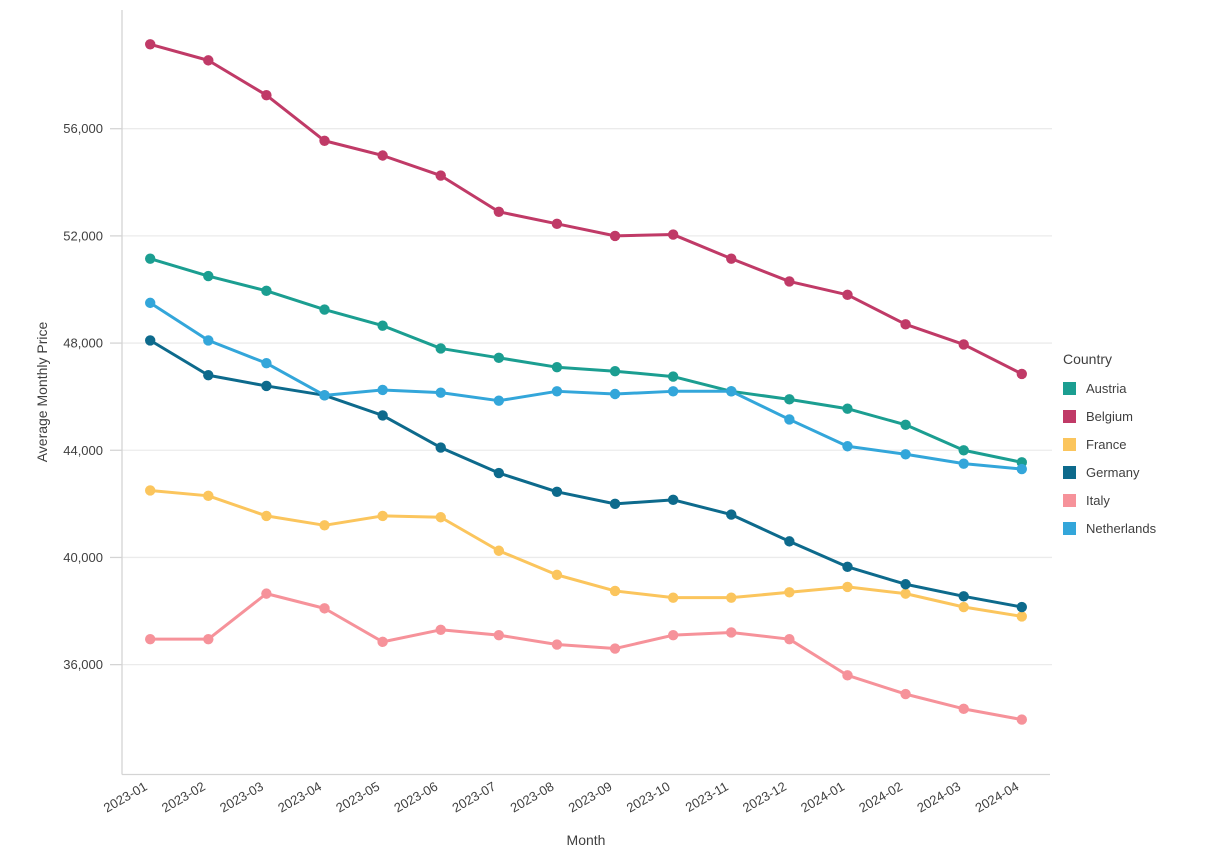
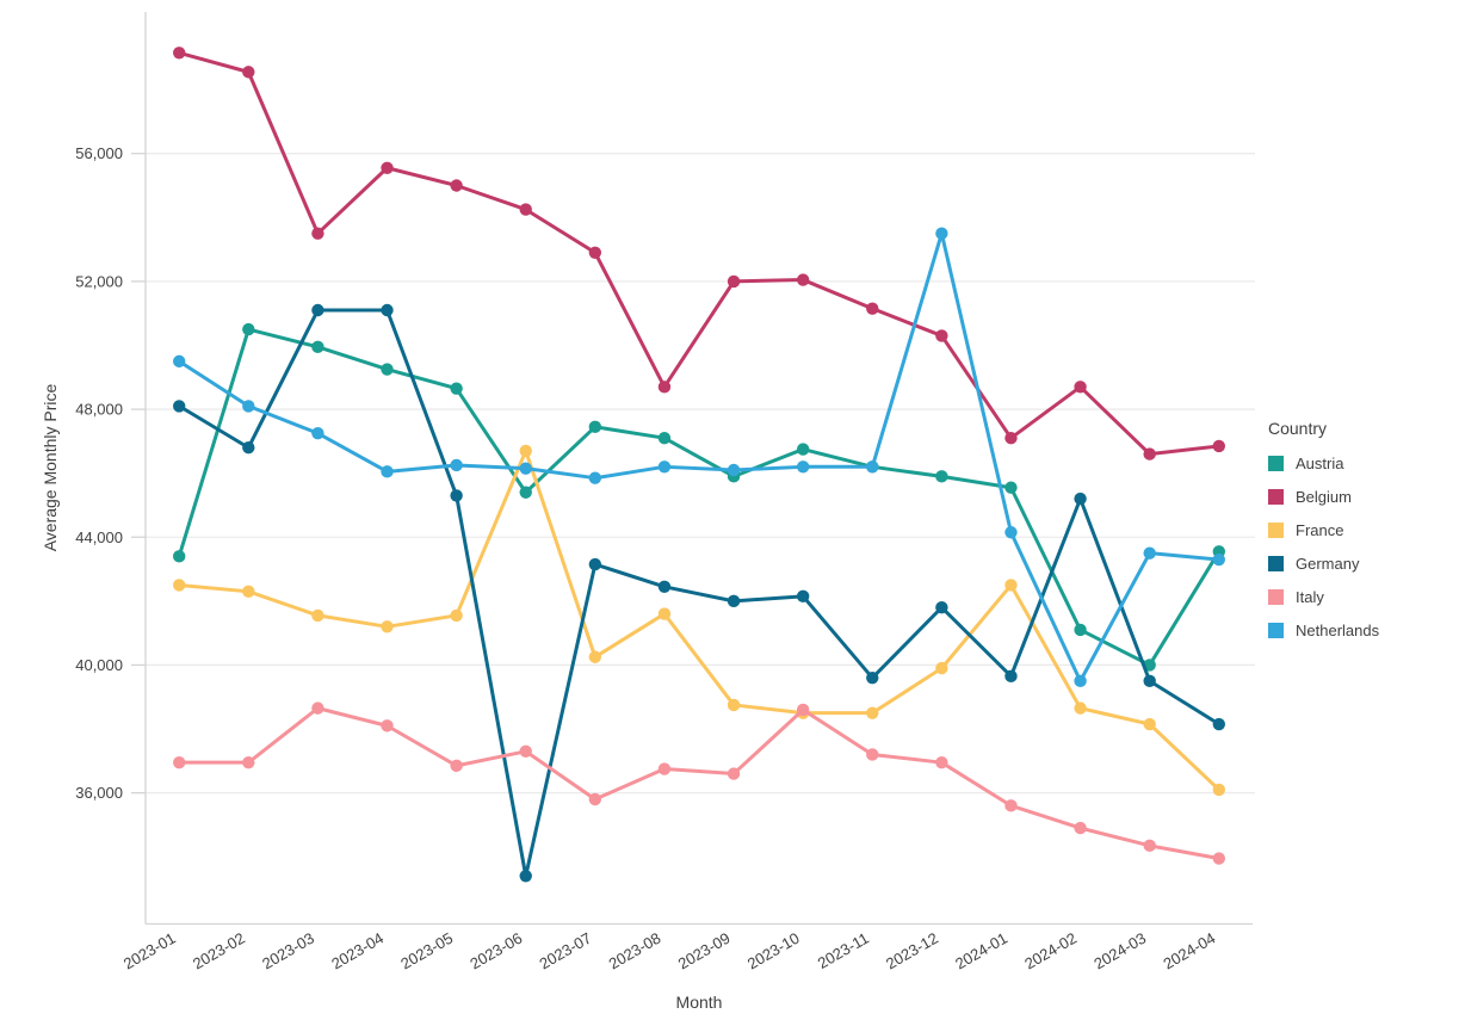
Austria/2023-01: 51200 -> 43400
Belgium/2023-03: 57200 -> 53500
Germany/2023-03: 46400 -> 51100
Germany/2023-04: 46000 -> 51100
Austria/2023-06: 47800 -> 45400
France/2023-06: 41500 -> 46700
Germany/2023-06: 44100 -> 33400
Italy/2023-07: 37100 -> 35800
Belgium/2023-08: 52400 -> 48700
France/2023-08: 39400 -> 41600
Austria/2023-09: 47000 -> 45900
Italy/2023-10: 37100 -> 38600
Germany/2023-11: 41600 -> 39600
France/2023-12: 38700 -> 39900
Germany/2023-12: 40600 -> 41800
Netherlands/2023-12: 45200 -> 53500
Belgium/2024-01: 49800 -> 47100
France/2024-01: 38900 -> 42500
Austria/2024-02: 45000 -> 41100
Germany/2024-02: 39000 -> 45200
Netherlands/2024-02: 43800 -> 39500
Austria/2024-03: 44000 -> 40000
Belgium/2024-03: 48000 -> 46600
Germany/2024-03: 38600 -> 39500
France/2024-04: 37800 -> 36100
